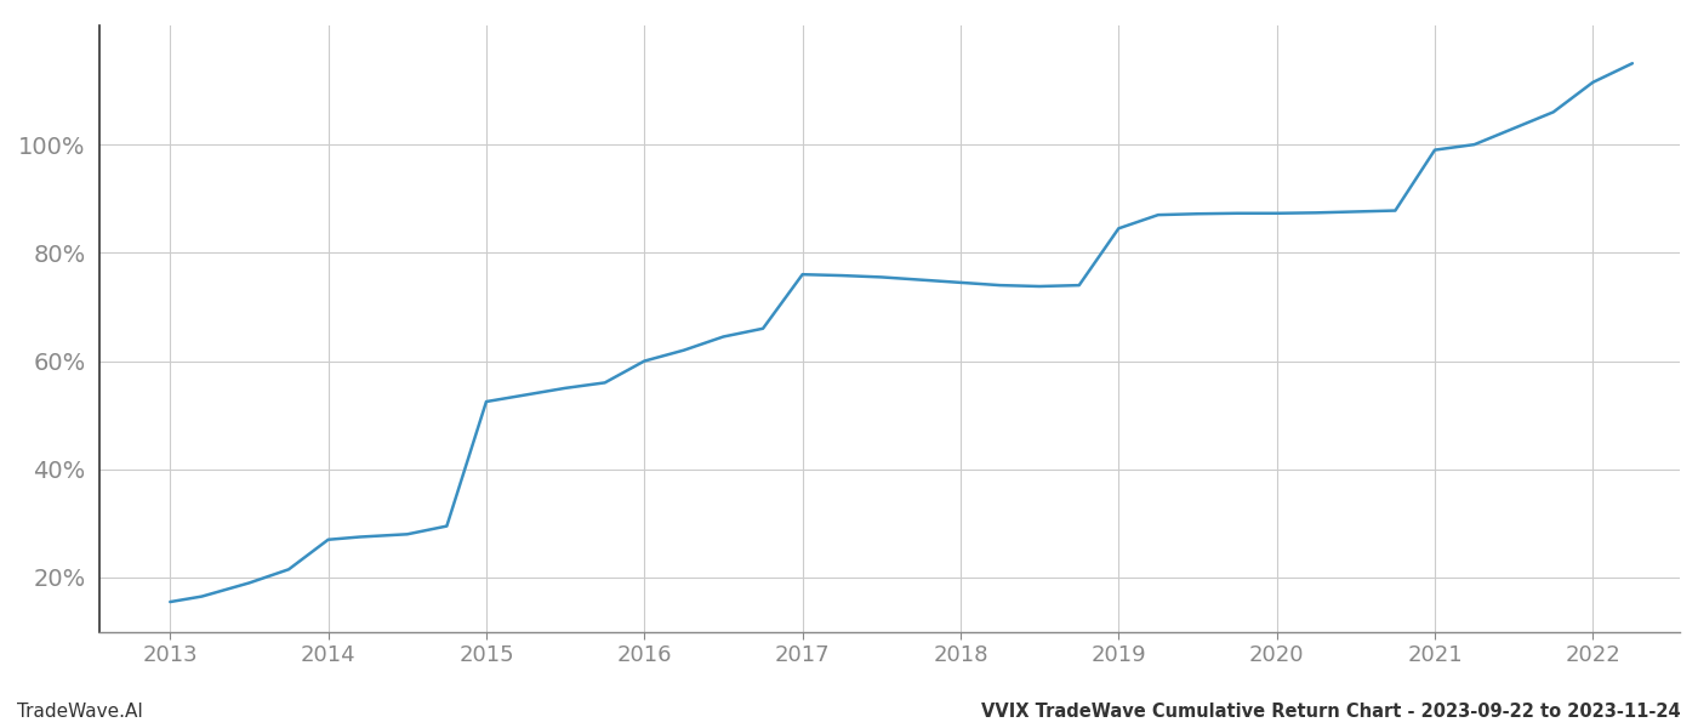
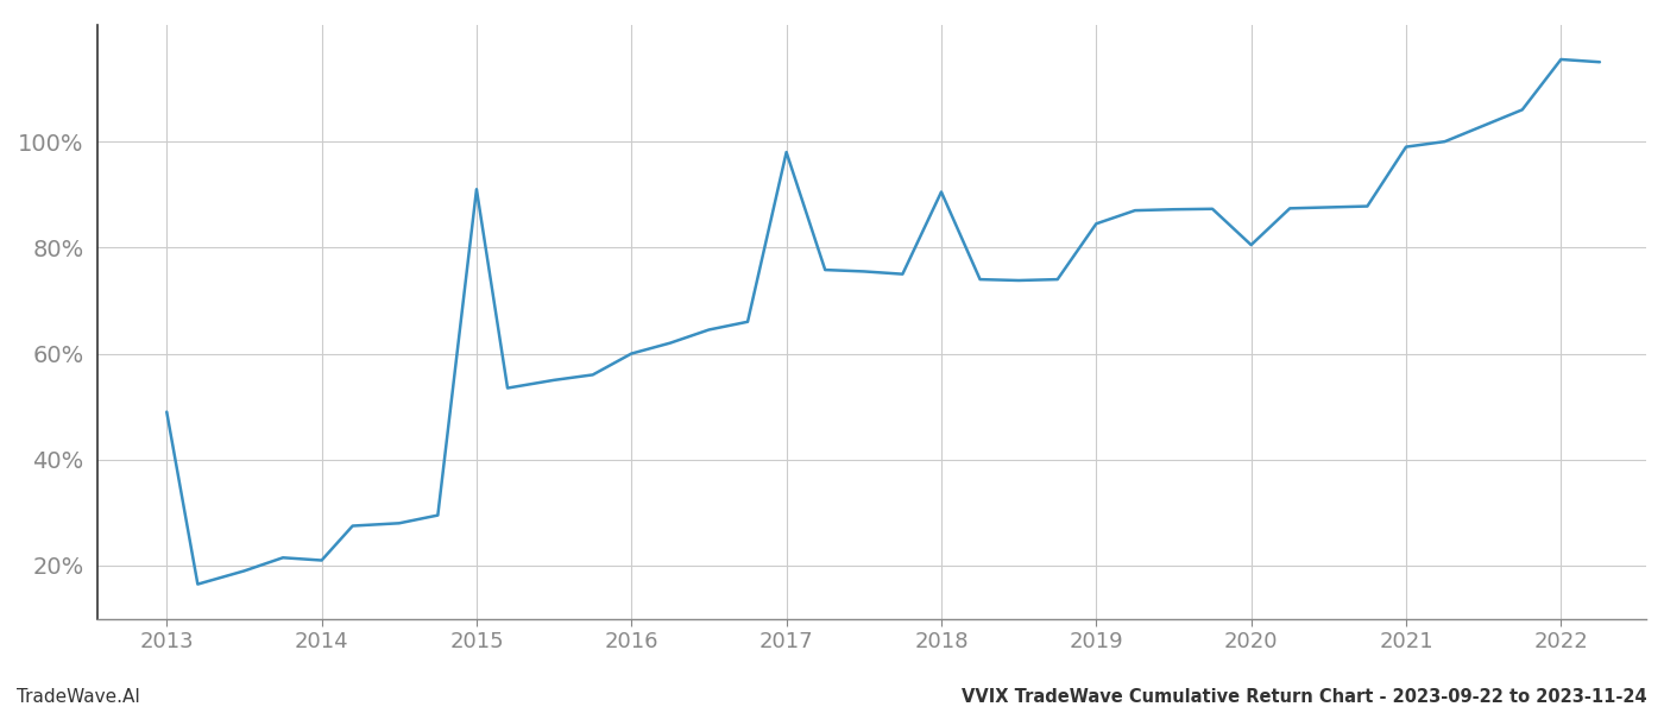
2013: 15.5% -> 49.0%
2014: 27.0% -> 21.0%
2015: 52.5% -> 91.0%
2017: 76.0% -> 98.0%
2018: 74.5% -> 90.5%
2020: 87.3% -> 80.5%
2022: 111.5% -> 115.5%
